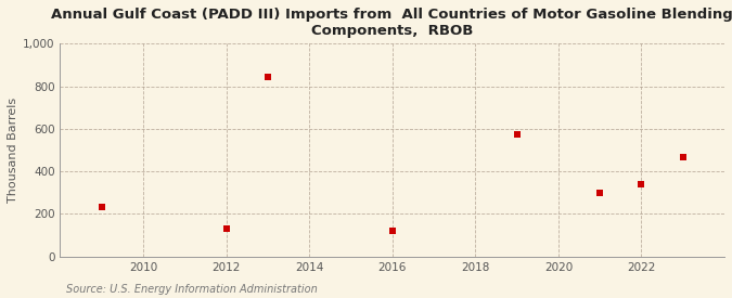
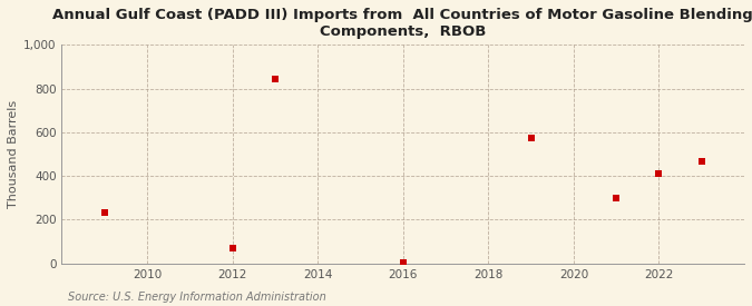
2012: 130 -> 70
2016: 120 -> 0
2022: 340 -> 410
